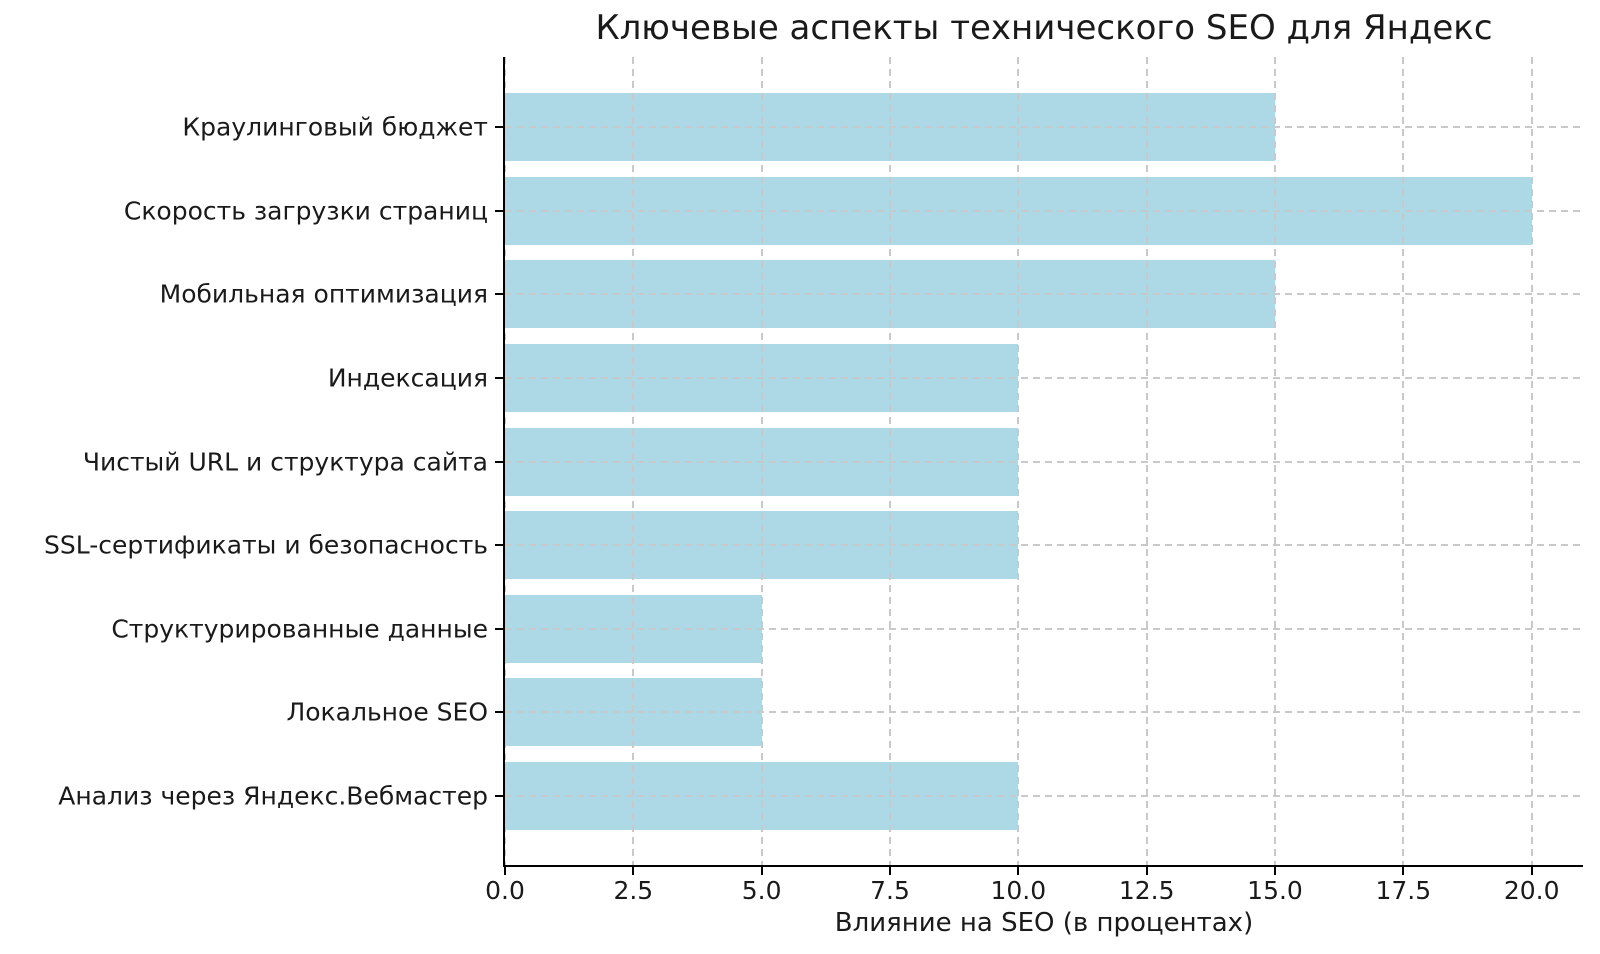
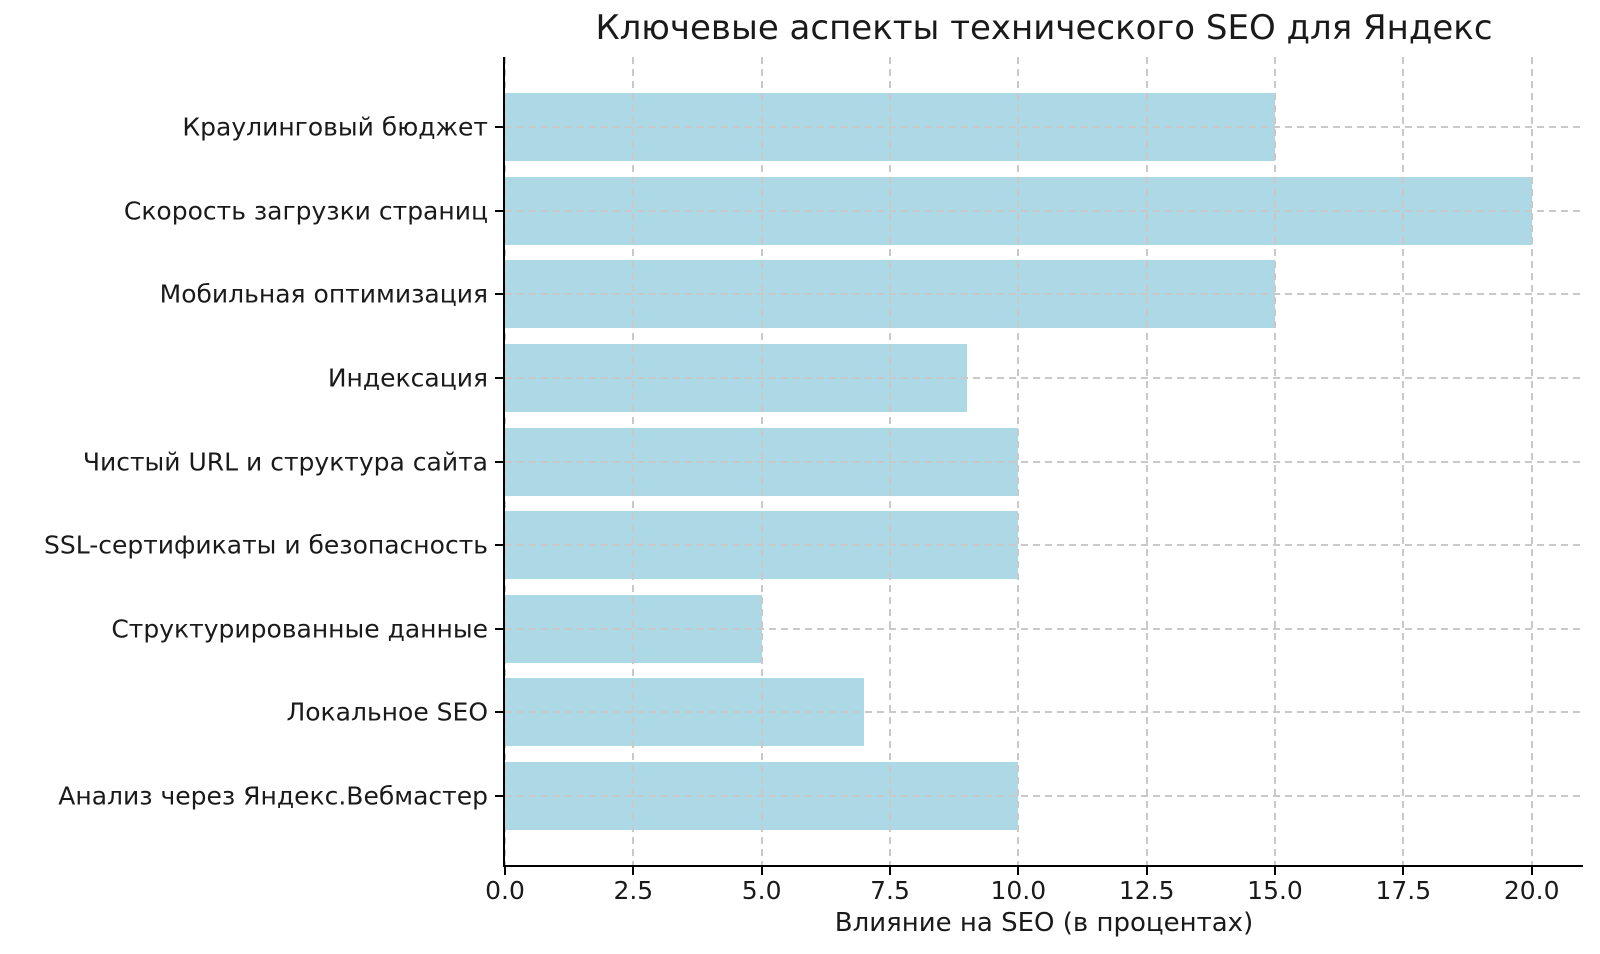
Индексация: 10 -> 9
Локальное SEO: 5 -> 7
